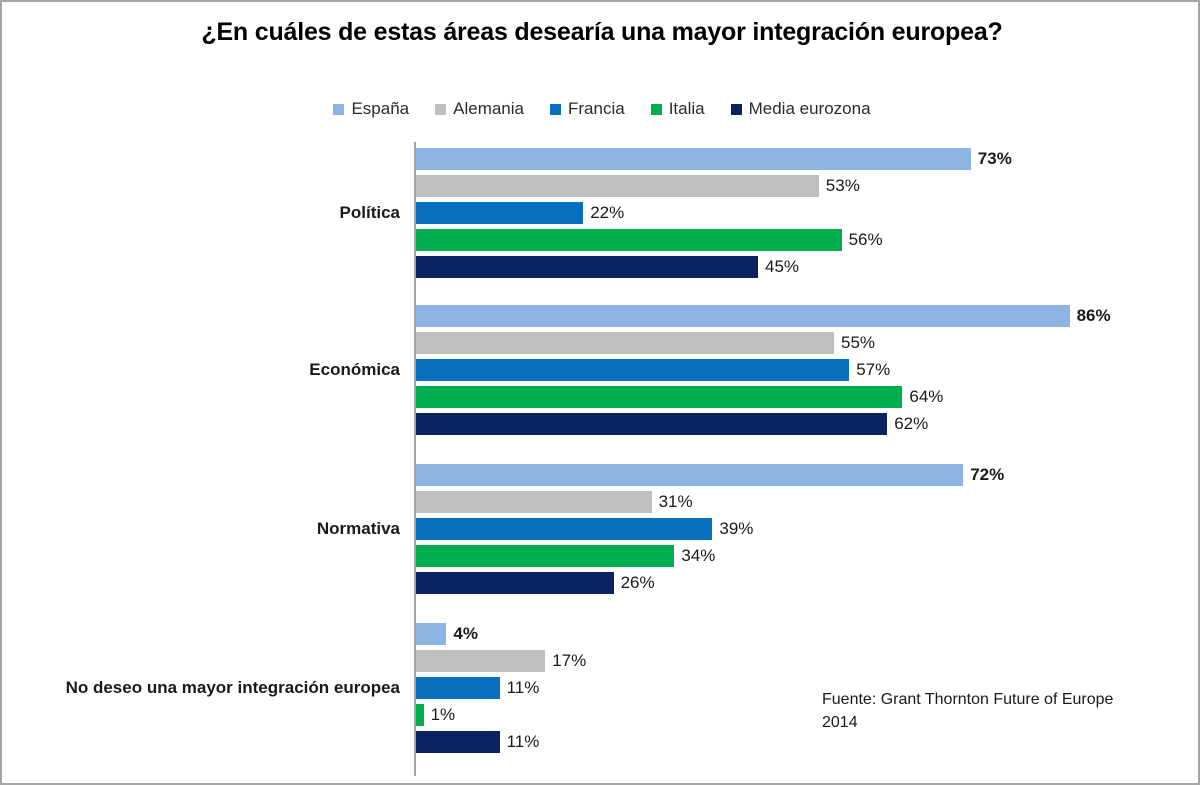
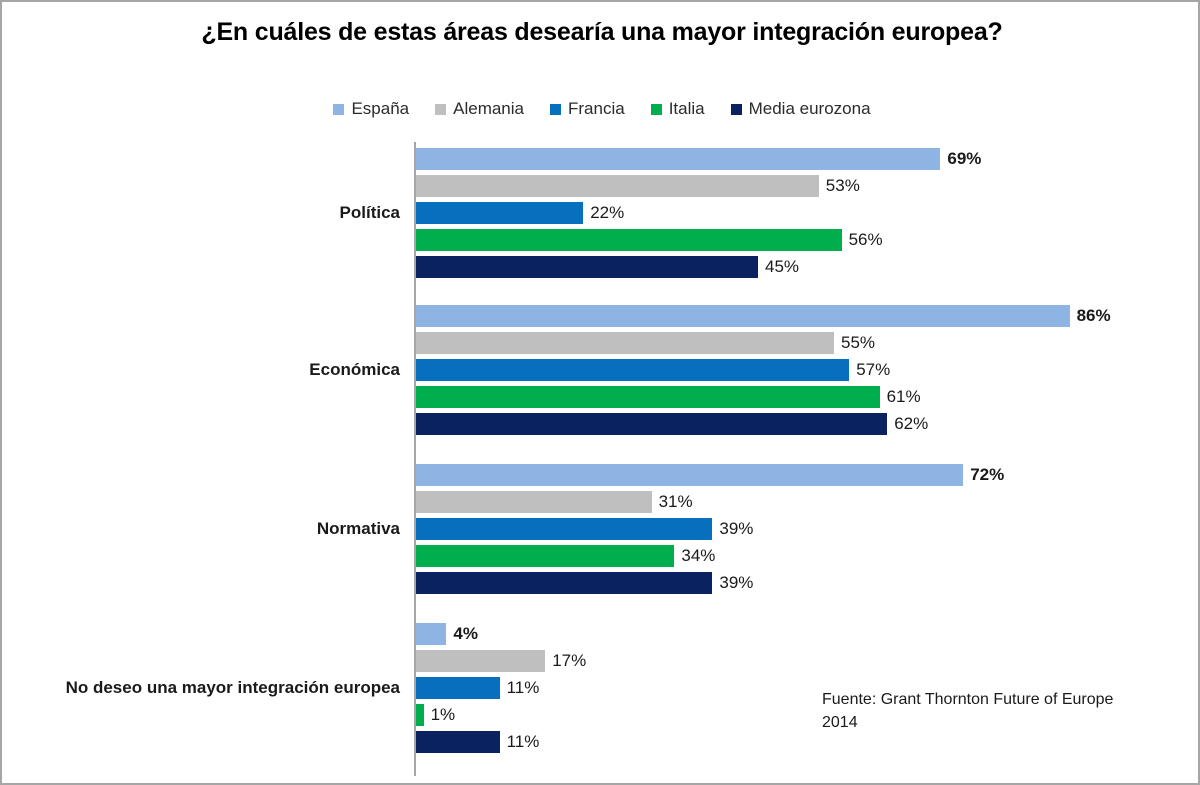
España/Política: 73% -> 69%
Italia/Económica: 64% -> 61%
Media eurozona/Normativa: 26% -> 39%
